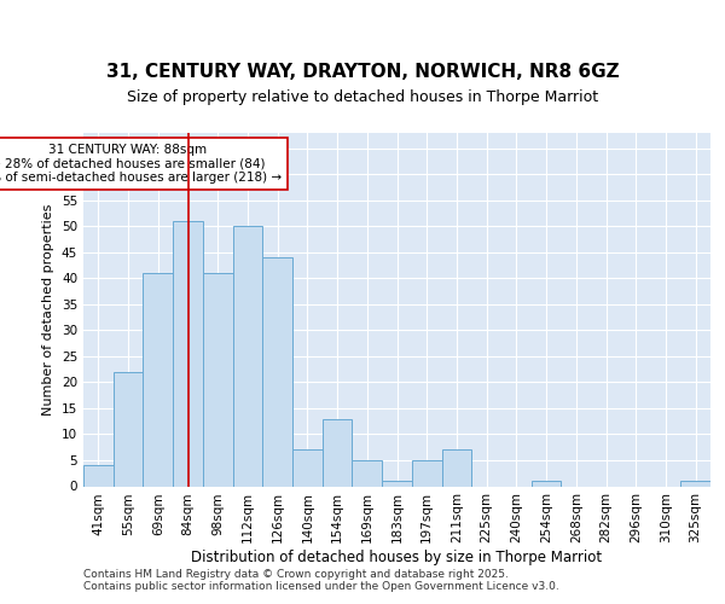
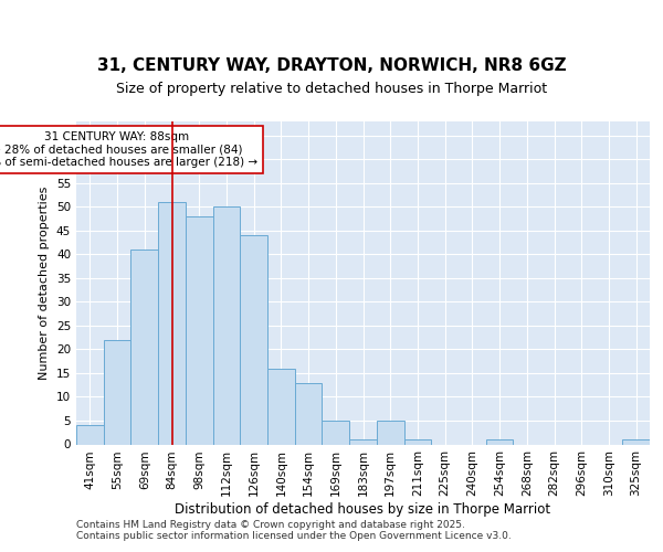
98sqm: 41 -> 48
140sqm: 7 -> 16
211sqm: 7 -> 1
